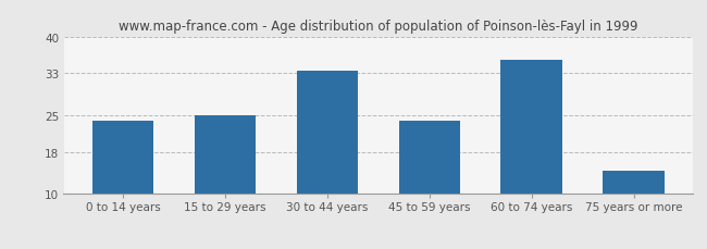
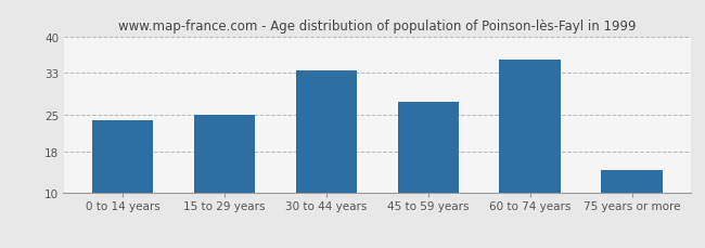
45 to 59 years: 24.0 -> 27.5
